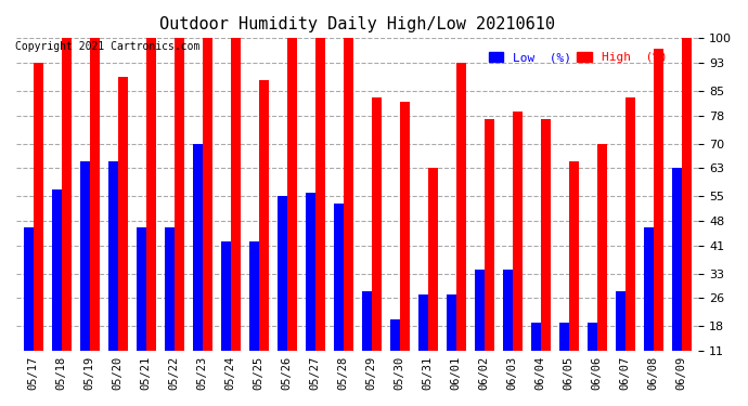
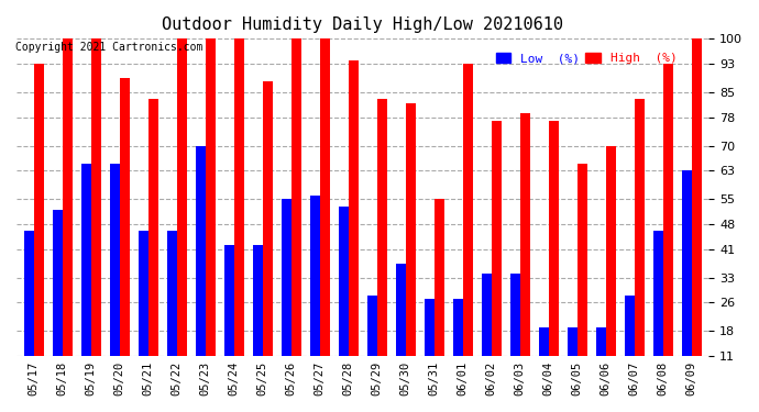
Low (%)/05/18: 57 -> 52
High (%)/05/21: 100 -> 83
High (%)/05/28: 100 -> 94
Low (%)/05/30: 20 -> 37
High (%)/05/31: 63 -> 55
High (%)/06/08: 97 -> 93
